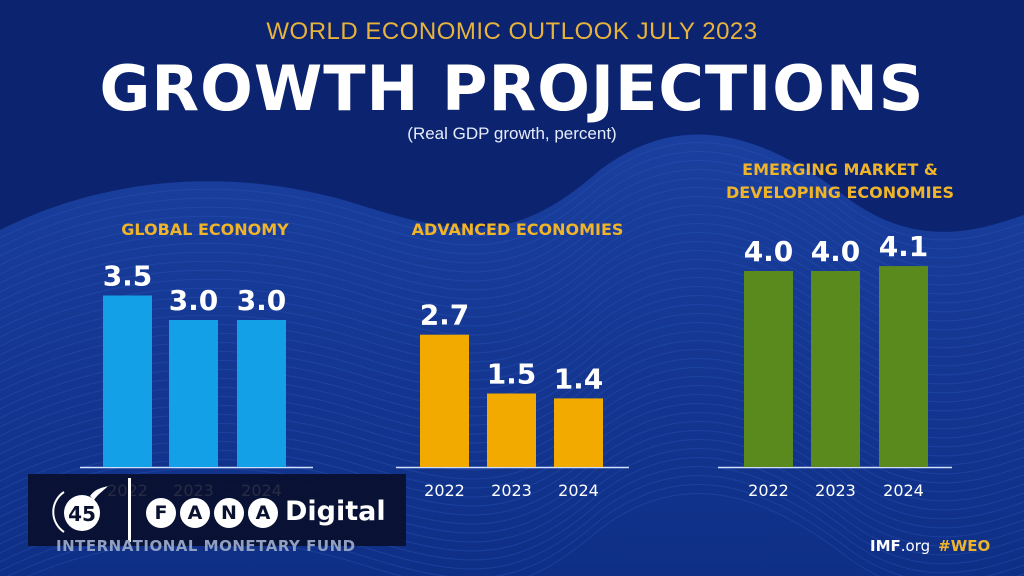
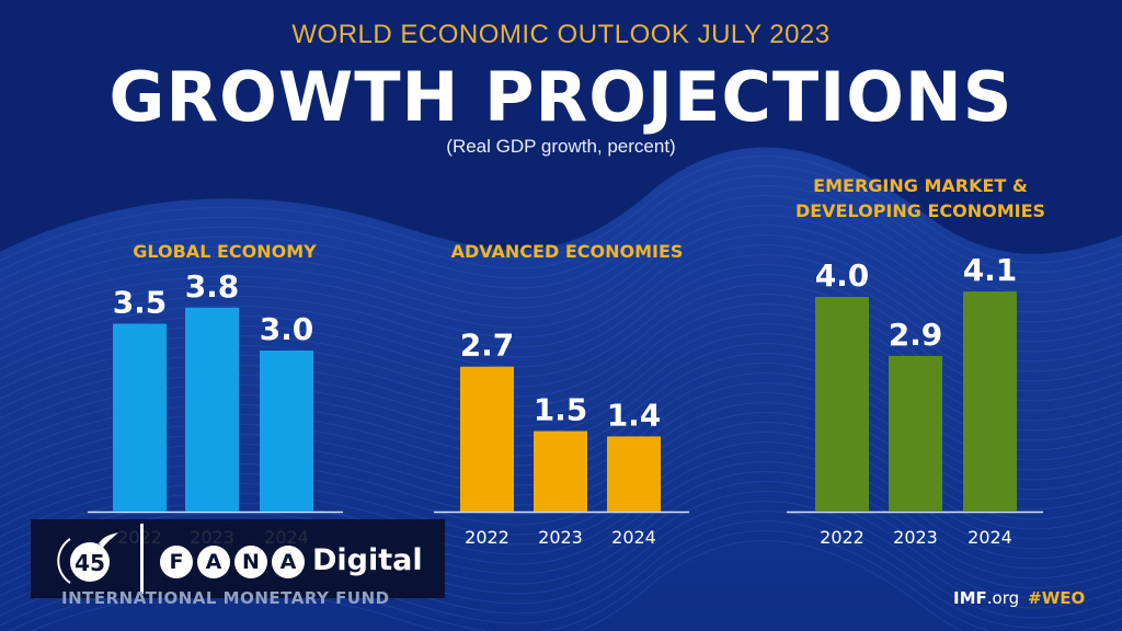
GLOBAL ECONOMY/2023: 3.0 -> 3.8
EMERGING MARKET & DEVELOPING ECONOMIES/2023: 4.0 -> 2.9
